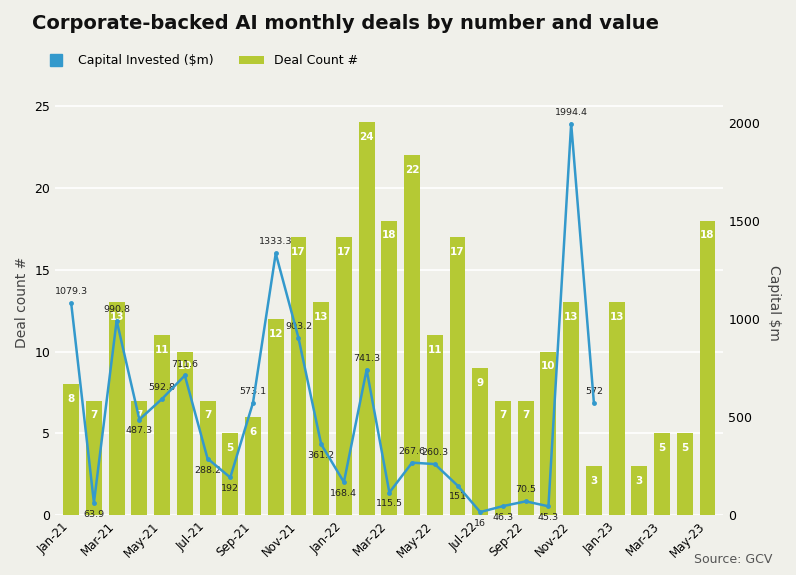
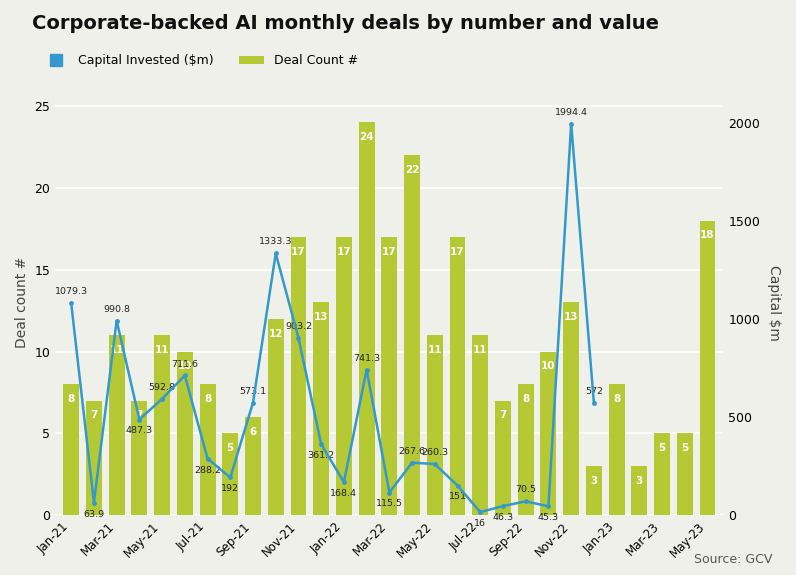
Deal Count #/Mar-21: 13 -> 11
Deal Count #/Jul-21: 7 -> 8
Deal Count #/Mar-22: 18 -> 17
Deal Count #/Jul-22: 9 -> 11
Deal Count #/Sep-22: 7 -> 8
Deal Count #/Jan-23: 13 -> 8
